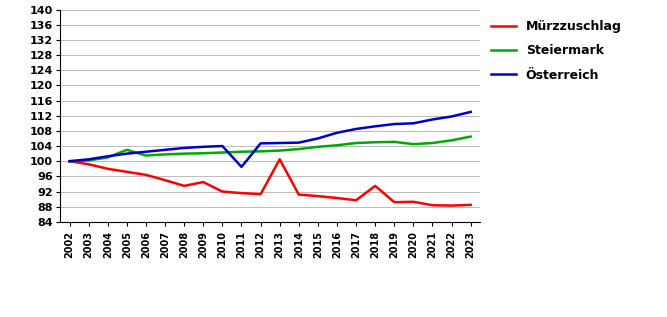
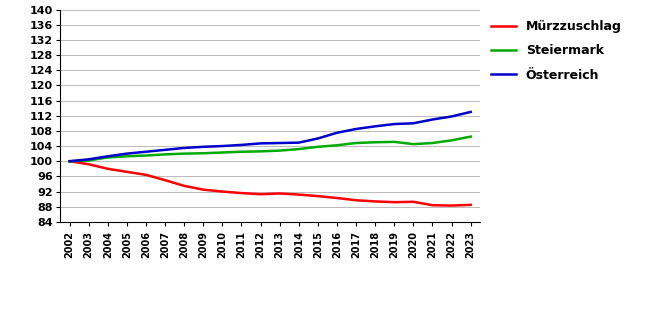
Steiermark/2005: 103.0 -> 101.3
Mürzzuschlag/2009: 94.5 -> 92.5
Österreich/2011: 98.5 -> 104.3
Mürzzuschlag/2013: 100.5 -> 91.5
Mürzzuschlag/2018: 93.5 -> 89.4
